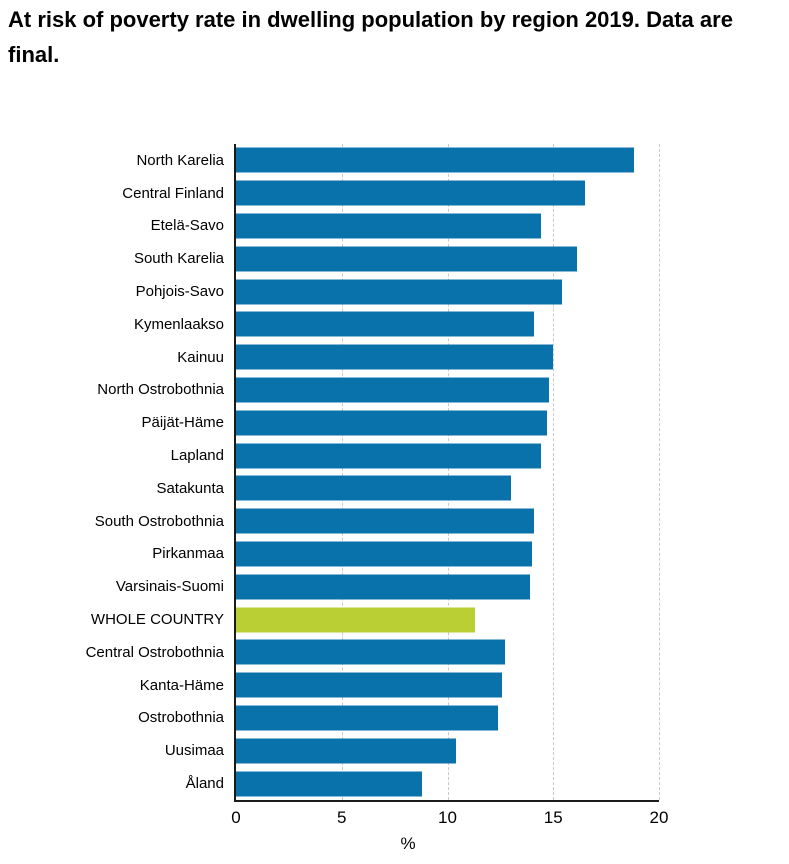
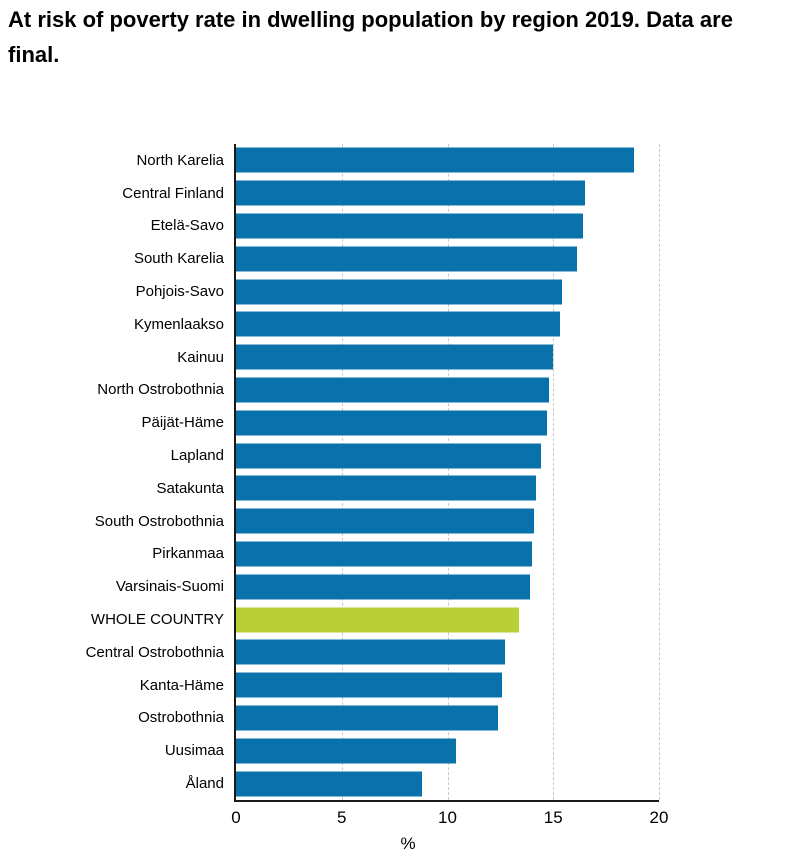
Etelä-Savo: 14.4 -> 16.4
Kymenlaakso: 14.1 -> 15.3
Satakunta: 13.0 -> 14.2
WHOLE COUNTRY: 11.3 -> 13.4
